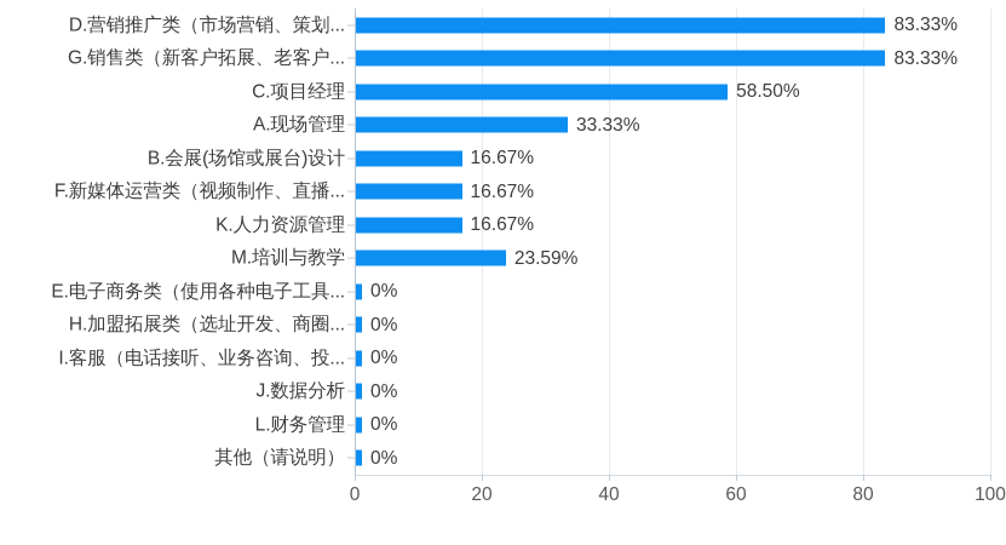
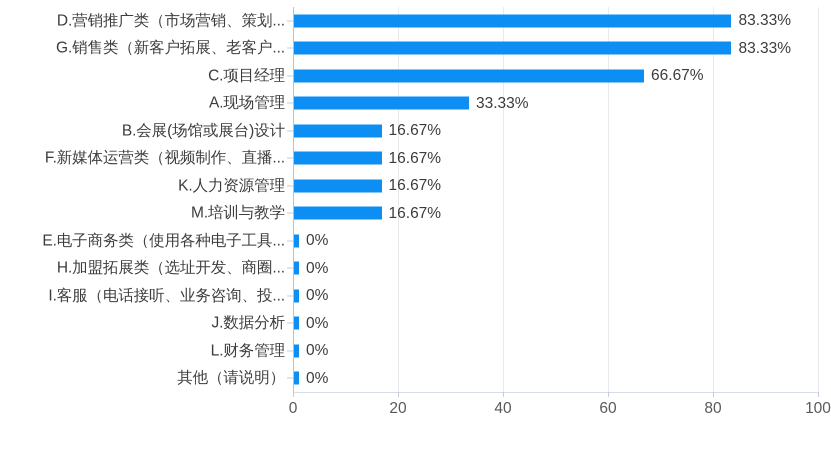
C.项目经理: 58.50% -> 66.67%
M.培训与教学: 23.59% -> 16.67%
